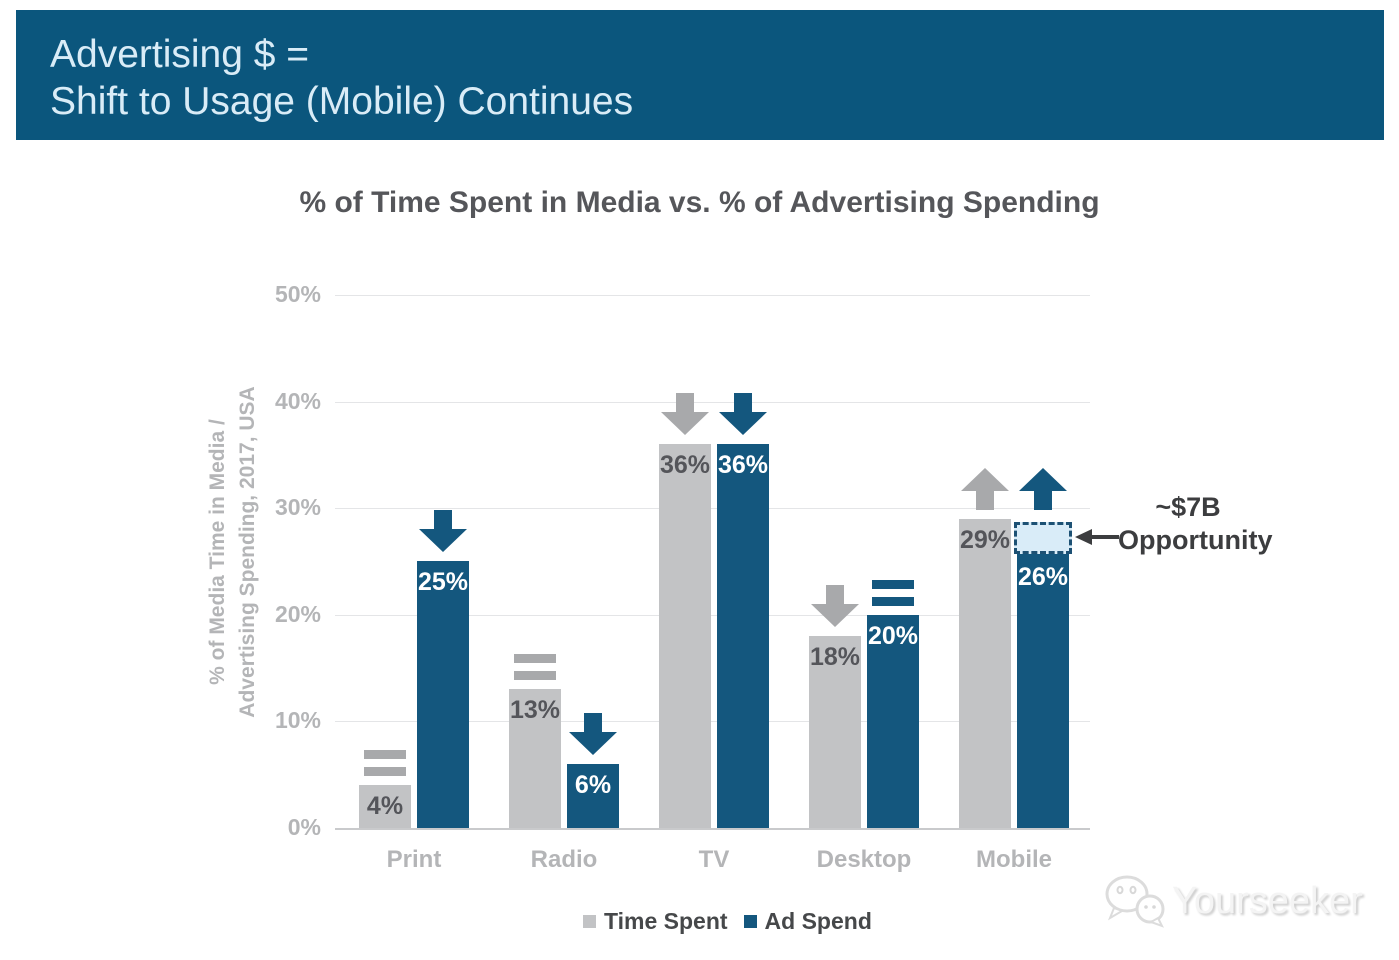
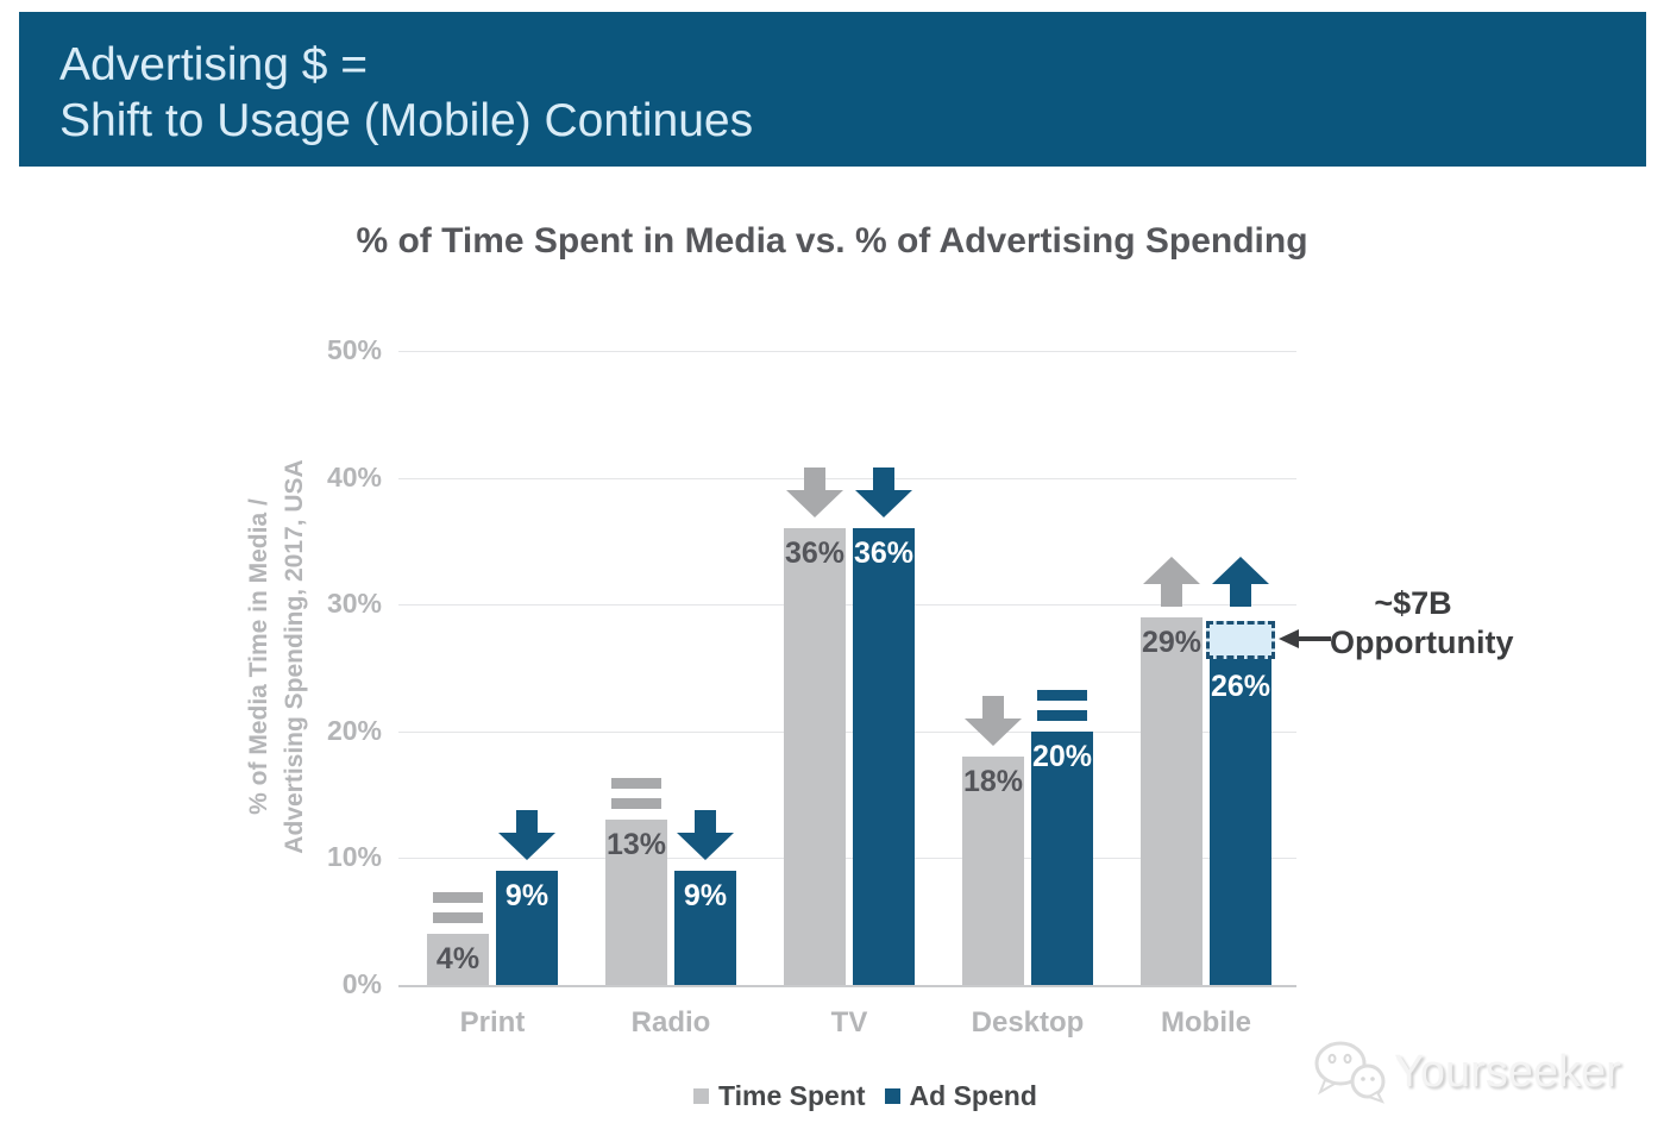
Ad Spend/Print: 25% -> 9%
Ad Spend/Radio: 6% -> 9%
